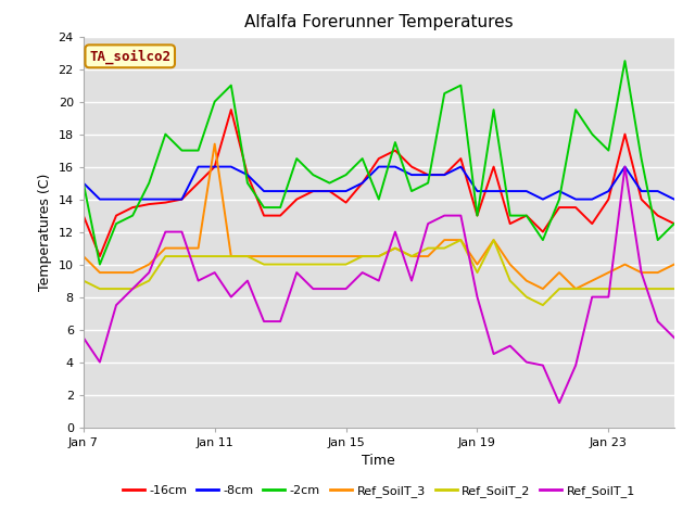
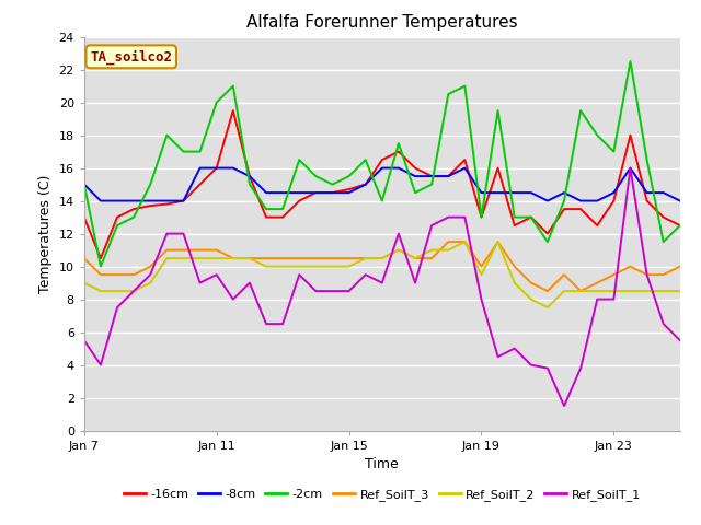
Ref_SoilT_3/Jan 11: 17.4 -> 11.0
-16cm/Jan 15: 13.8 -> 14.7
